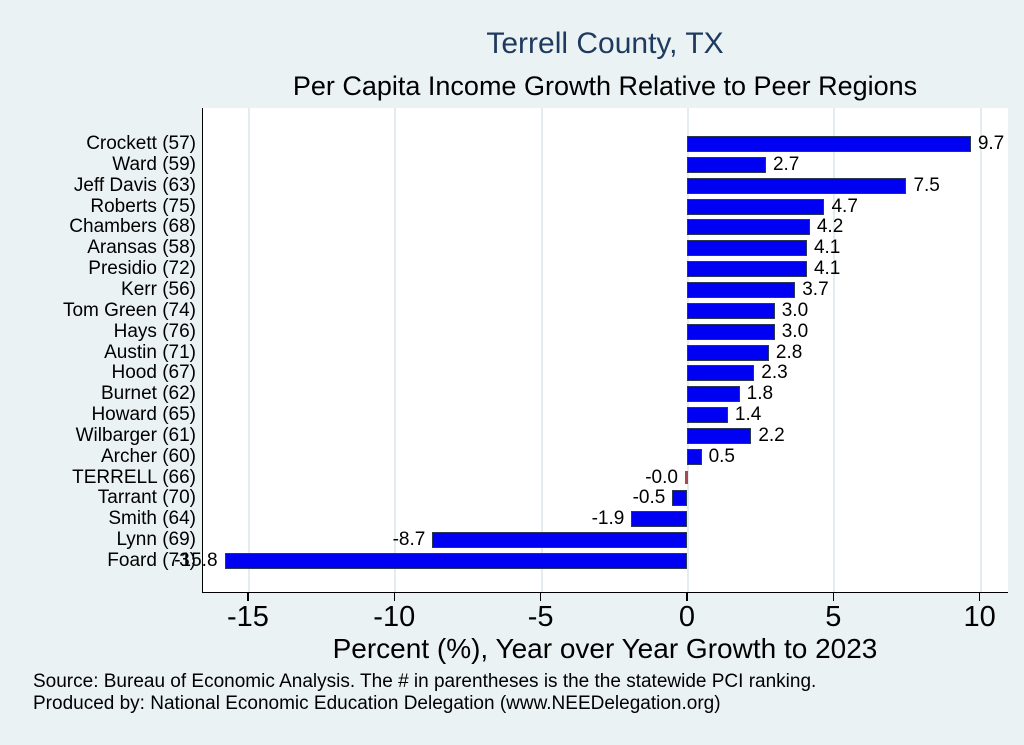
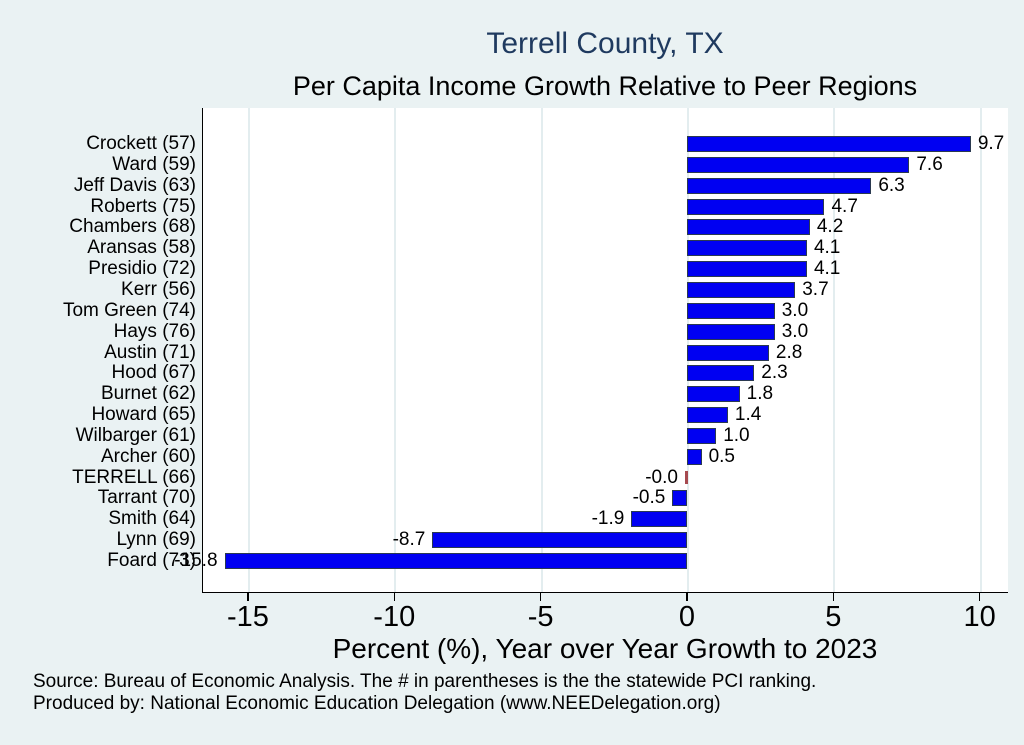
Ward (59): 2.7 -> 7.6
Jeff Davis (63): 7.5 -> 6.3
Wilbarger (61): 2.2 -> 1.0
